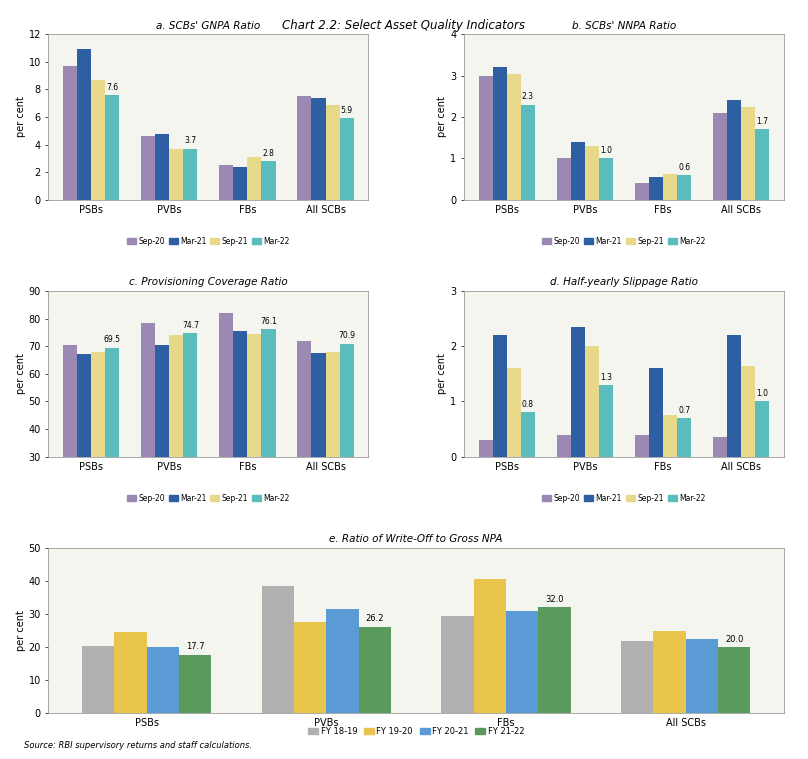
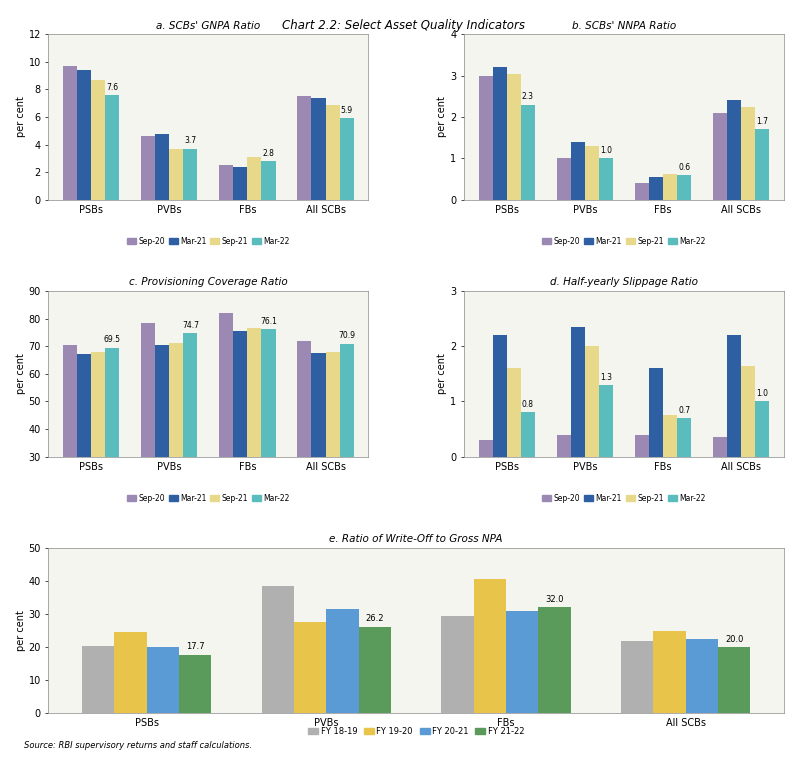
a. SCBs' GNPA Ratio/Mar-21/PSBs: 10.9 -> 9.4
c. Provisioning Coverage Ratio/Sep-21/PVBs: 74.0 -> 71.0
c. Provisioning Coverage Ratio/Sep-21/FBs: 74.5 -> 76.5
